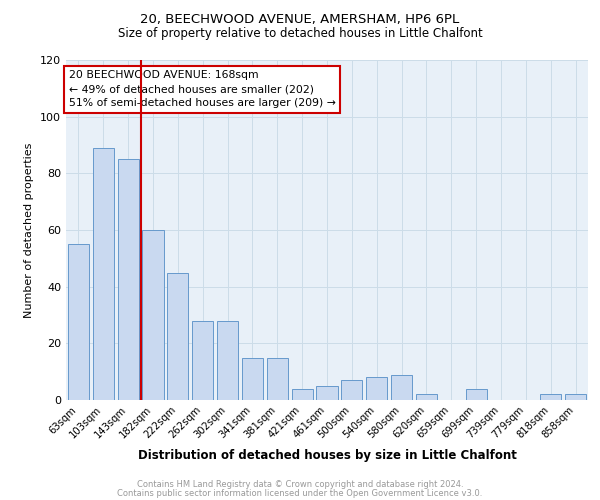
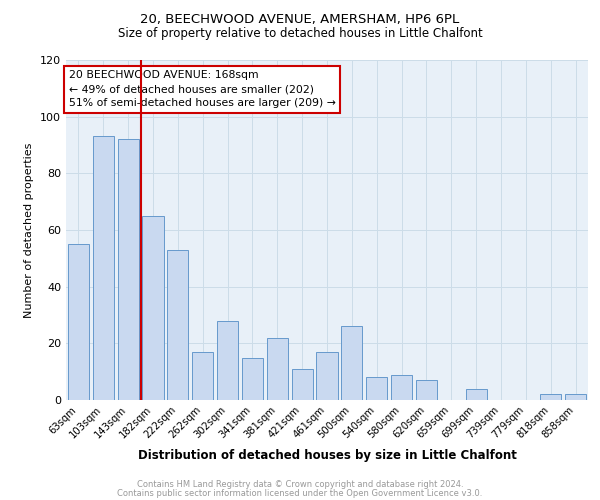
103sqm: 89 -> 93
143sqm: 85 -> 92
182sqm: 60 -> 65
222sqm: 45 -> 53
262sqm: 28 -> 17
381sqm: 15 -> 22
421sqm: 4 -> 11
461sqm: 5 -> 17
500sqm: 7 -> 26
620sqm: 2 -> 7
